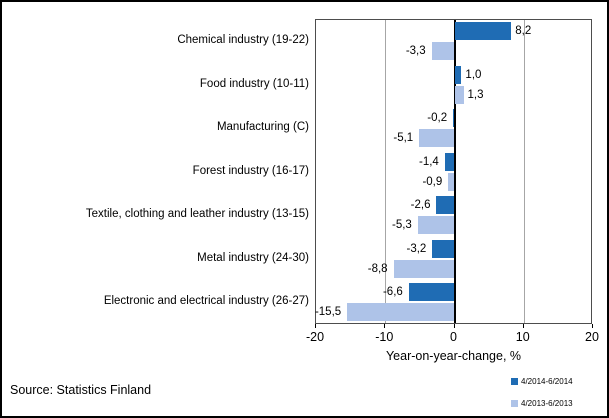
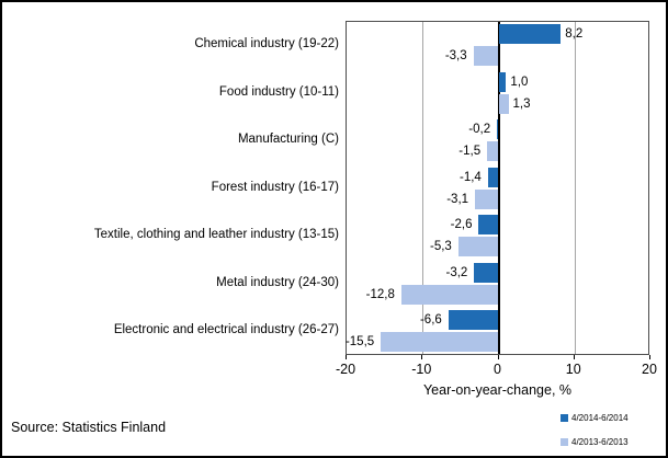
4/2013-6/2013/Manufacturing (C): -5,1 -> -1,5
4/2013-6/2013/Forest industry (16-17): -0,9 -> -3,1
4/2013-6/2013/Metal industry (24-30): -8,8 -> -12,8
